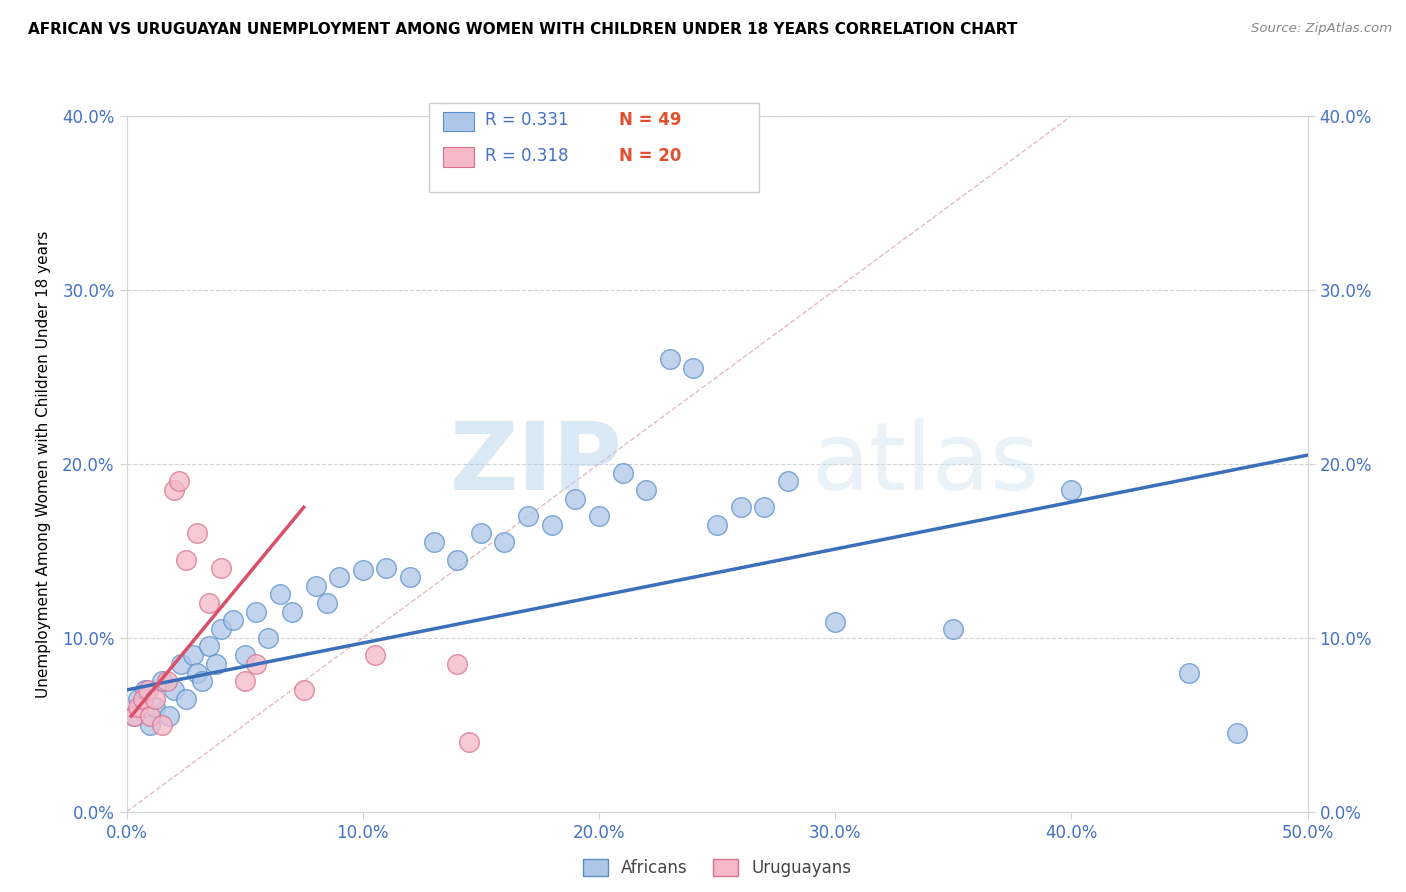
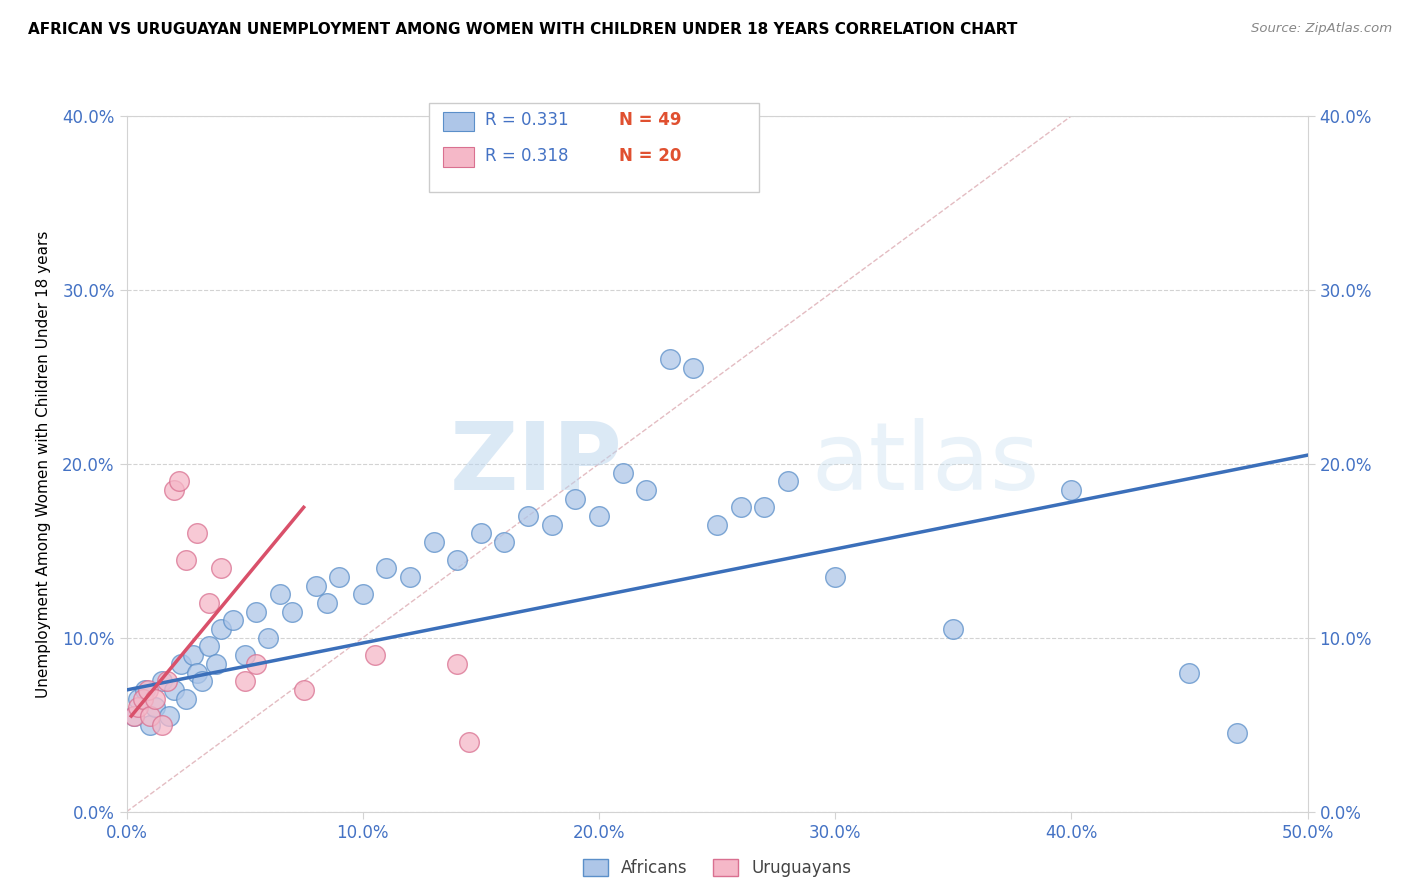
Africans/10.0%: 13.9% -> 12.5%
Africans/30.0%: 10.9% -> 13.5%
